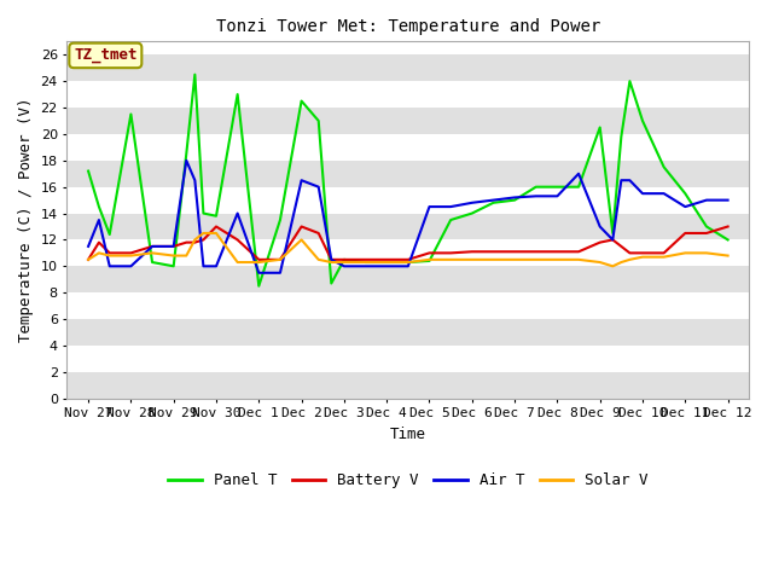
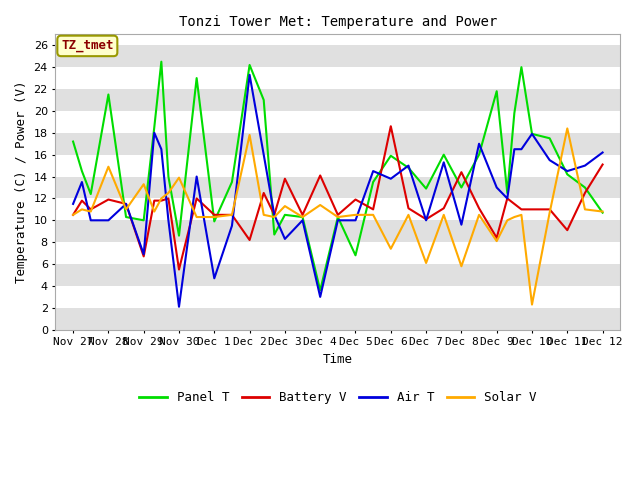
Battery V/Nov 28: 11.0 -> 11.9
Solar V/Nov 28: 10.8 -> 14.9
Battery V/Nov 29: 11.5 -> 6.7
Air T/Nov 29: 11.5 -> 6.9
Solar V/Nov 29: 10.8 -> 13.3
Panel T/Nov 30: 13.8 -> 8.6
Battery V/Nov 30: 13.0 -> 5.5
Air T/Nov 30: 10.0 -> 2.1
Solar V/Nov 30: 12.5 -> 13.9
Panel T/Dec 1: 8.5 -> 9.9
Air T/Dec 1: 9.5 -> 4.7
Panel T/Dec 2: 22.5 -> 24.2
Battery V/Dec 2: 13.0 -> 8.2
Air T/Dec 2: 16.5 -> 23.3
Solar V/Dec 2: 12.0 -> 17.8
Battery V/Dec 3: 10.5 -> 13.8
Air T/Dec 3: 10.0 -> 8.3
Solar V/Dec 3: 10.3 -> 11.3
Panel T/Dec 4: 10.3 -> 3.6
Battery V/Dec 4: 10.5 -> 14.1
Air T/Dec 4: 10.0 -> 3.0
Solar V/Dec 4: 10.3 -> 11.4
Panel T/Dec 5: 10.4 -> 6.8
Battery V/Dec 5: 11.0 -> 11.9
Air T/Dec 5: 14.5 -> 10.0
Panel T/Dec 6: 14.0 -> 15.9
Battery V/Dec 6: 11.1 -> 18.6
Air T/Dec 6: 14.8 -> 13.8
Solar V/Dec 6: 10.5 -> 7.4
Panel T/Dec 7: 15.0 -> 12.9
Battery V/Dec 7: 11.1 -> 10.1
Air T/Dec 7: 15.2 -> 10.0
Solar V/Dec 7: 10.5 -> 6.1
Panel T/Dec 8: 16.0 -> 13.0
Battery V/Dec 8: 11.1 -> 14.4
Air T/Dec 8: 15.3 -> 9.6
Solar V/Dec 8: 10.5 -> 5.8
Panel T/Dec 9: 20.5 -> 21.8
Battery V/Dec 9: 11.8 -> 8.4
Solar V/Dec 9: 10.3 -> 8.1
Panel T/Dec 10: 21.0 -> 17.9
Air T/Dec 10: 15.5 -> 17.9
Solar V/Dec 10: 10.7 -> 2.3
Panel T/Dec 11: 15.5 -> 14.2
Battery V/Dec 11: 12.5 -> 9.1
Solar V/Dec 11: 11.0 -> 18.4
Panel T/Dec 12: 12.0 -> 10.7
Battery V/Dec 12: 13.0 -> 15.1
Air T/Dec 12: 15.0 -> 16.2
